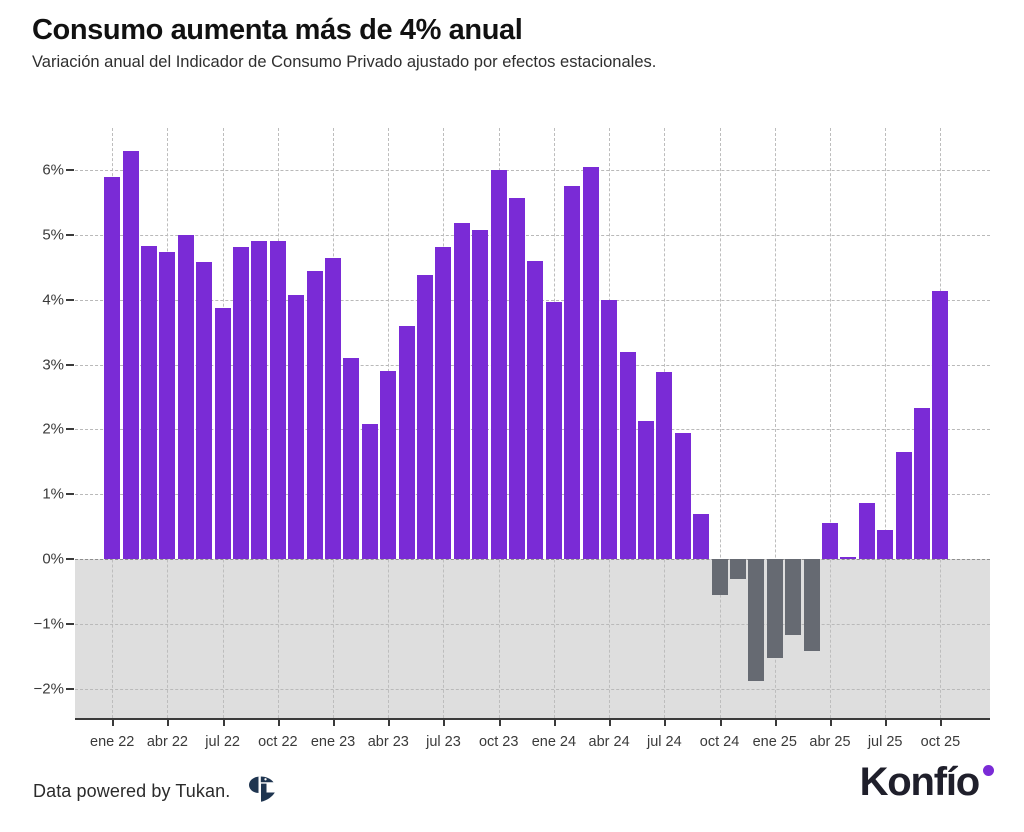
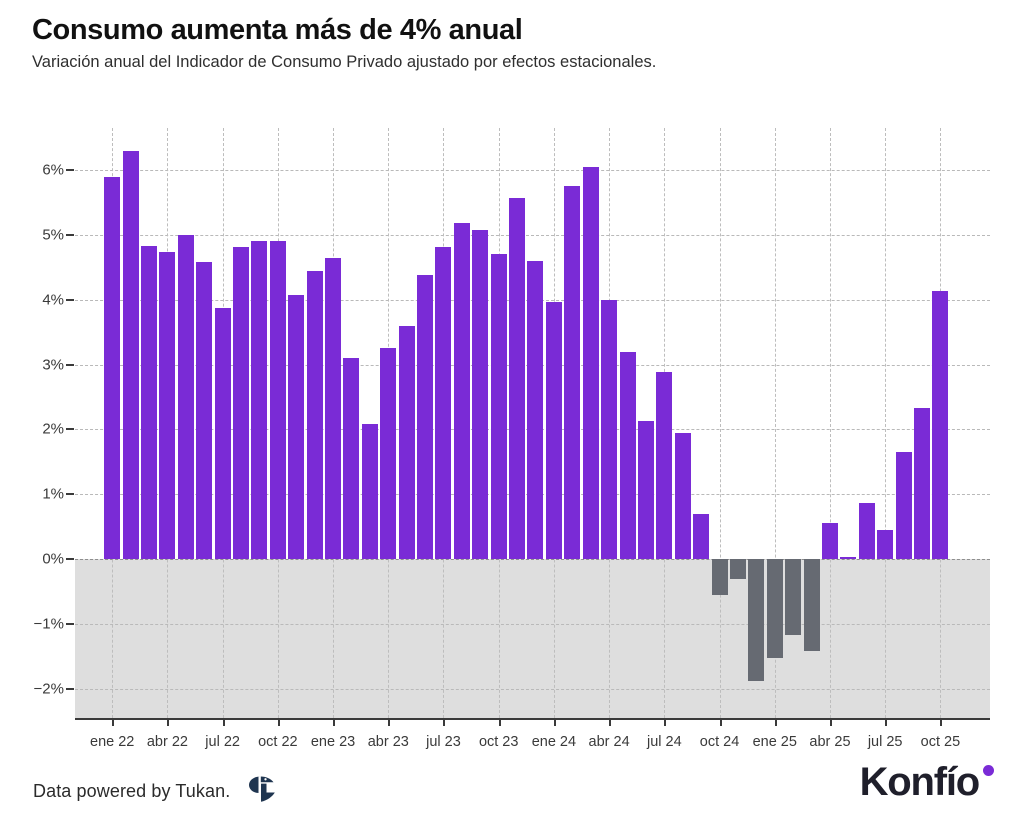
abr 23: 2.9% -> 3.2%
oct 23: 6.0% -> 4.7%
